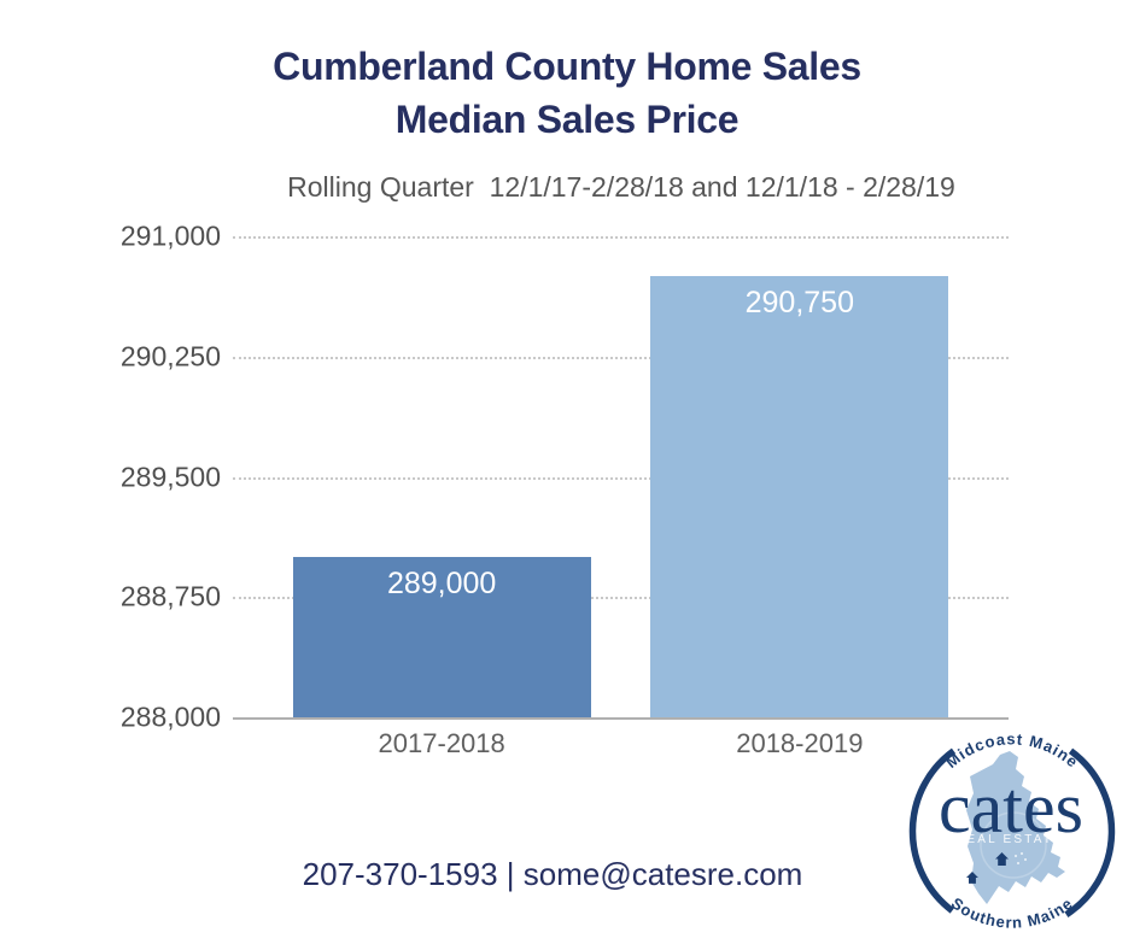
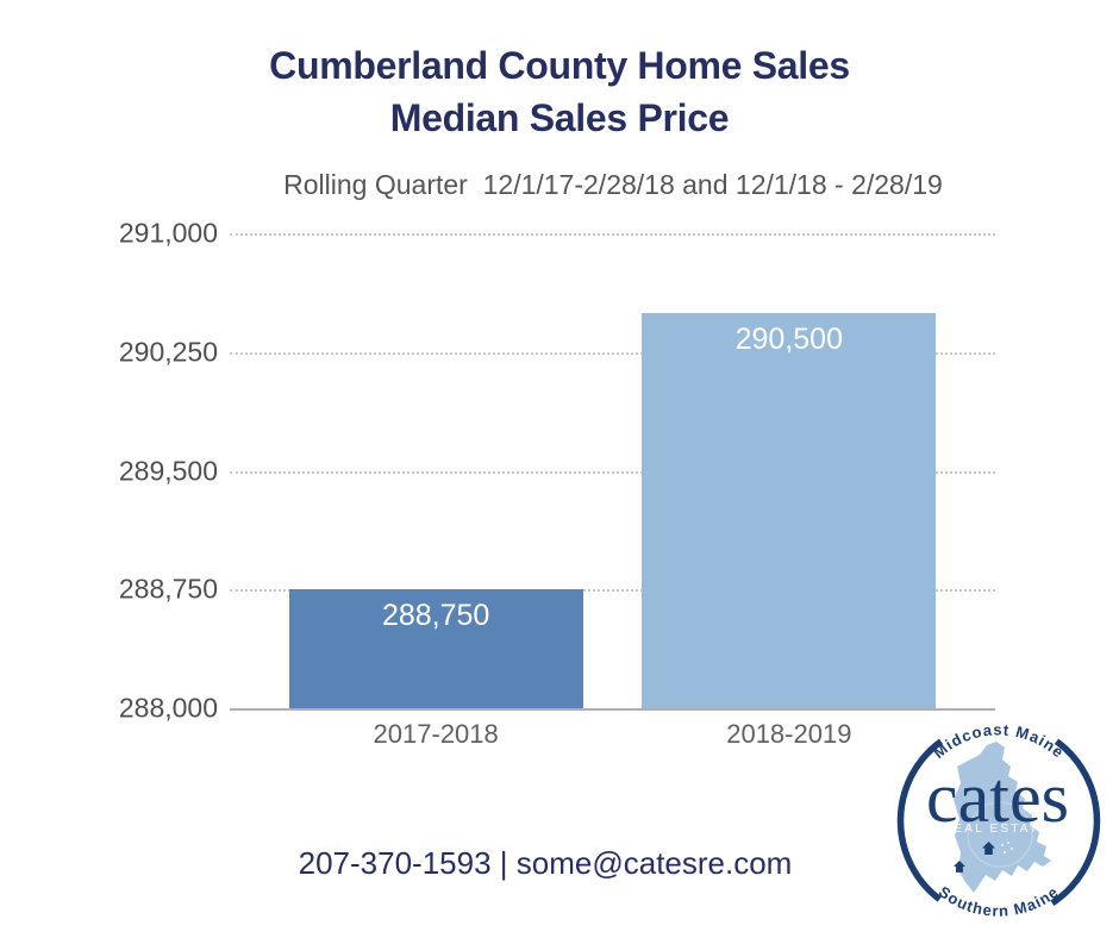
2017-2018: 289,000 -> 288,750
2018-2019: 290,750 -> 290,500
